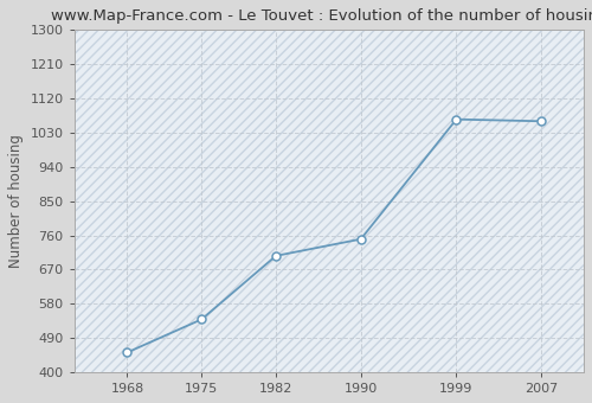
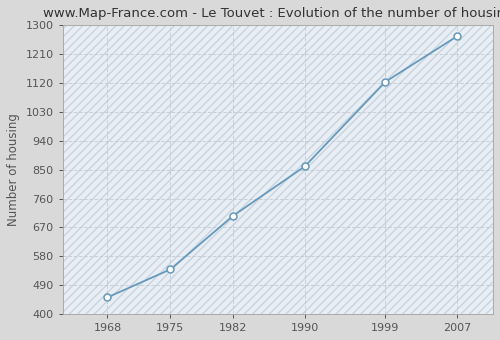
1990: 750 -> 860
1999: 1065 -> 1124
2007: 1060 -> 1266
